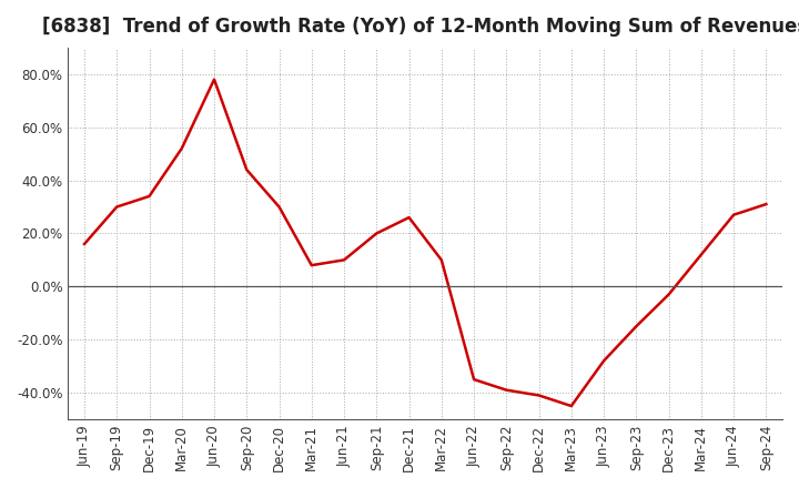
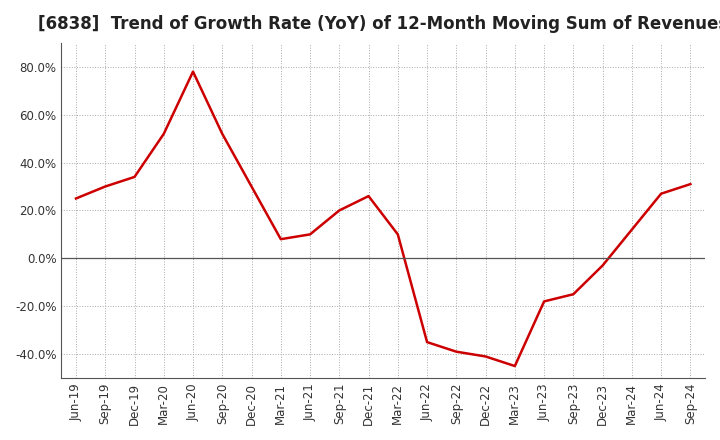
Jun-19: 16% -> 25%
Sep-20: 44% -> 52%
Jun-23: -28% -> -18%
